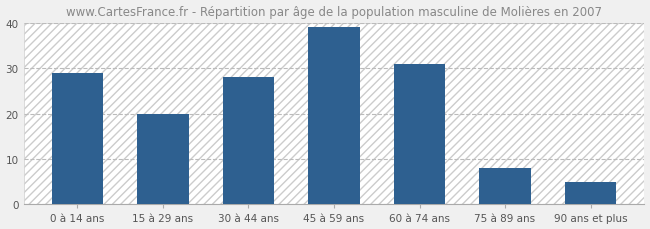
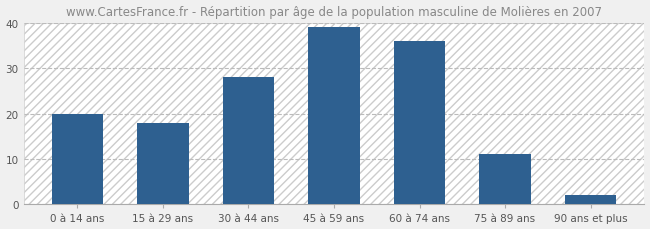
0 à 14 ans: 29 -> 20
15 à 29 ans: 20 -> 18
60 à 74 ans: 31 -> 36
75 à 89 ans: 8 -> 11
90 ans et plus: 5 -> 2
